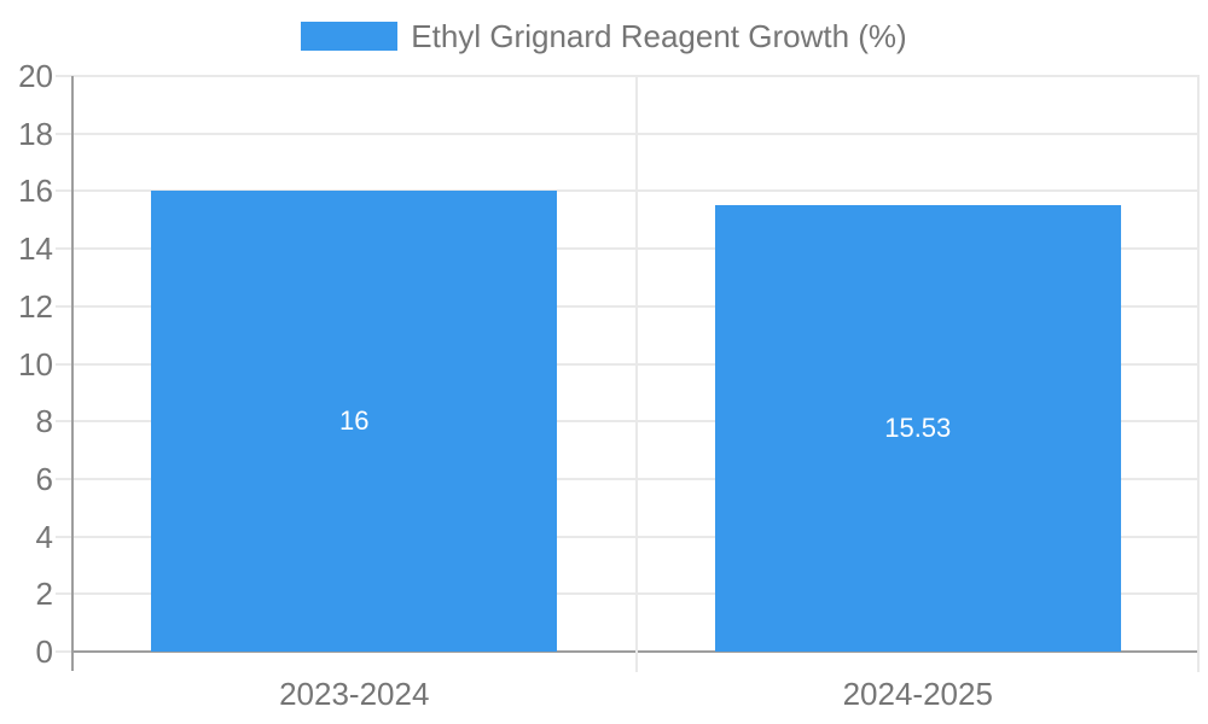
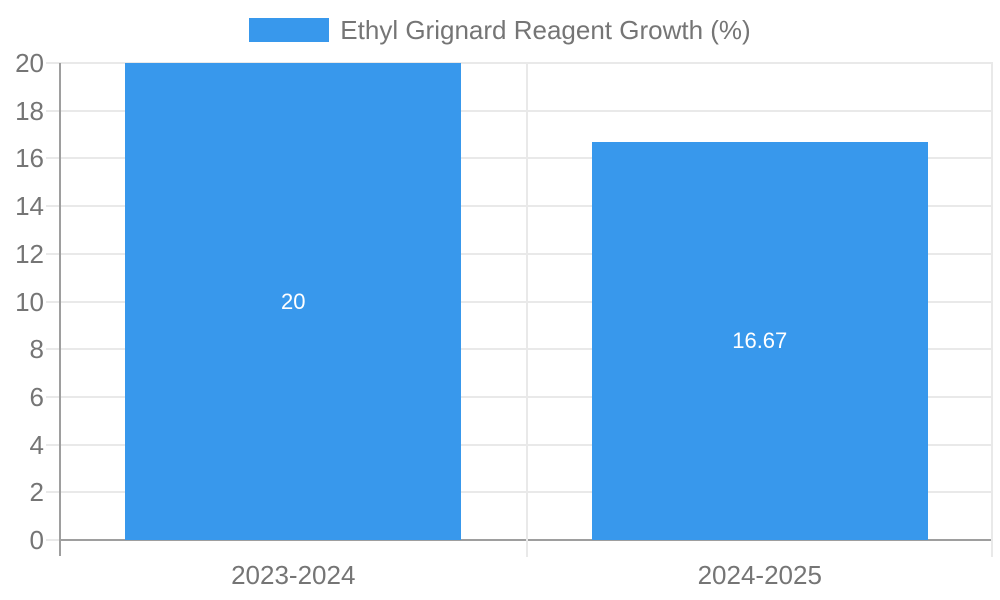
2023-2024: 16 -> 20
2024-2025: 15.53 -> 16.67
